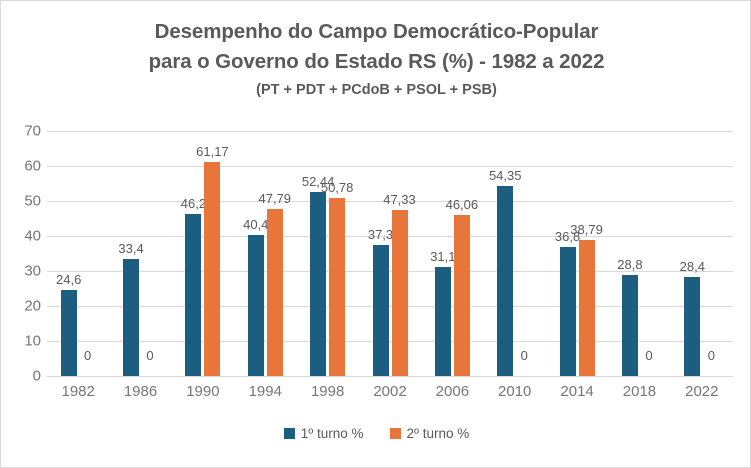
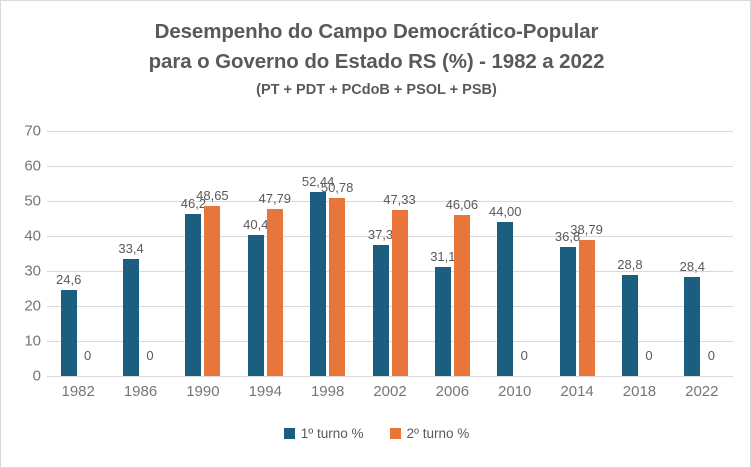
2º turno %/1990: 61,17 -> 48,65
1º turno %/2010: 54,35 -> 44,00
